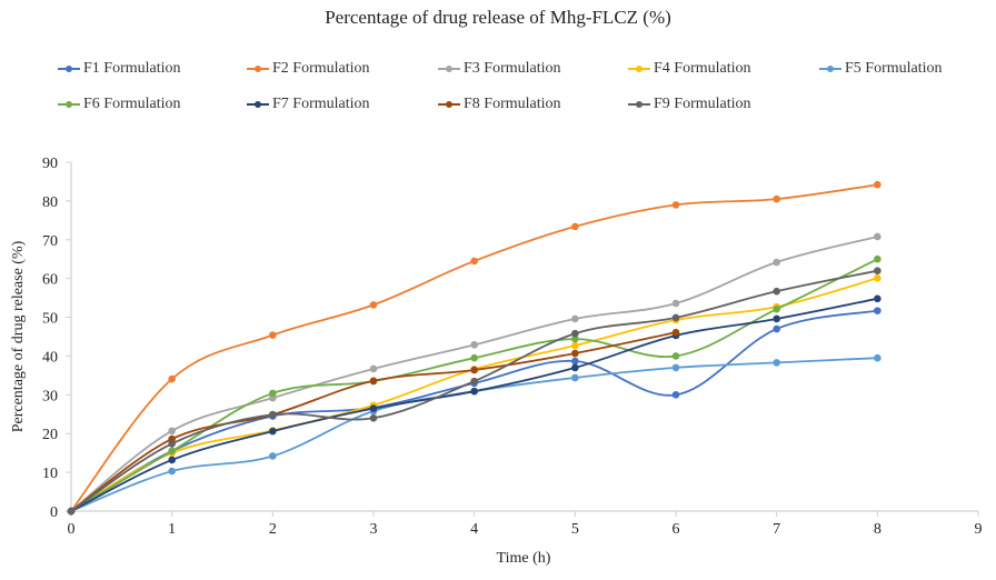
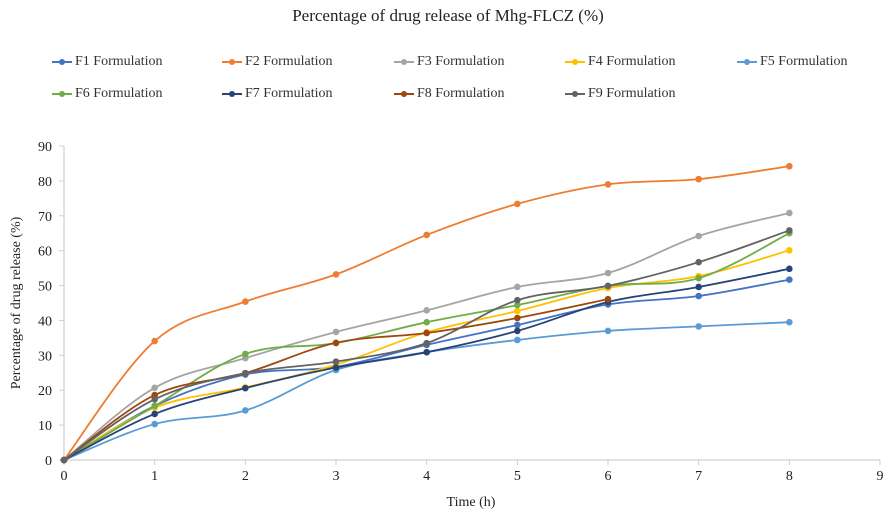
F9 Formulation/3: 24 -> 28
F1 Formulation/6: 30 -> 45
F6 Formulation/6: 40 -> 50
F9 Formulation/8: 62 -> 66
